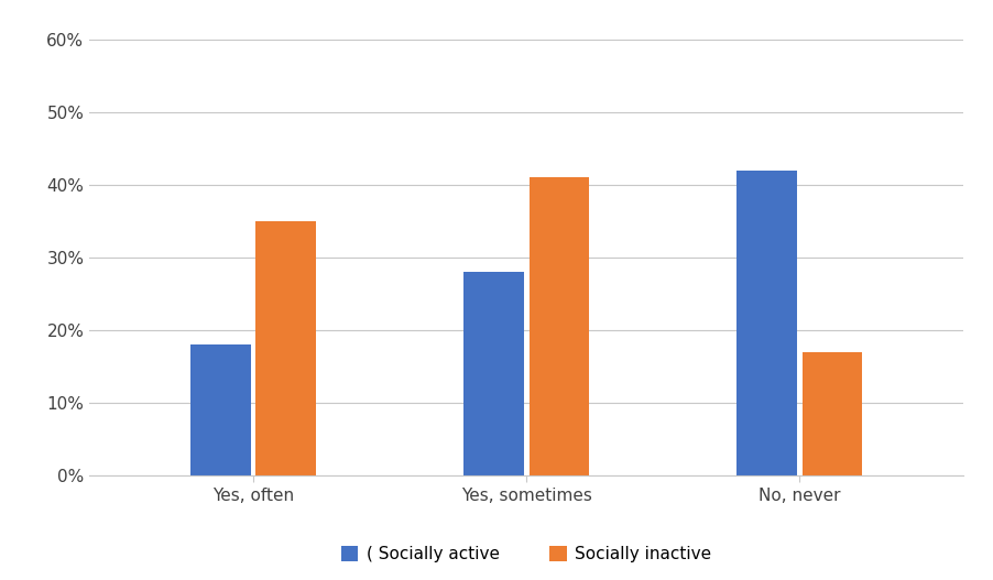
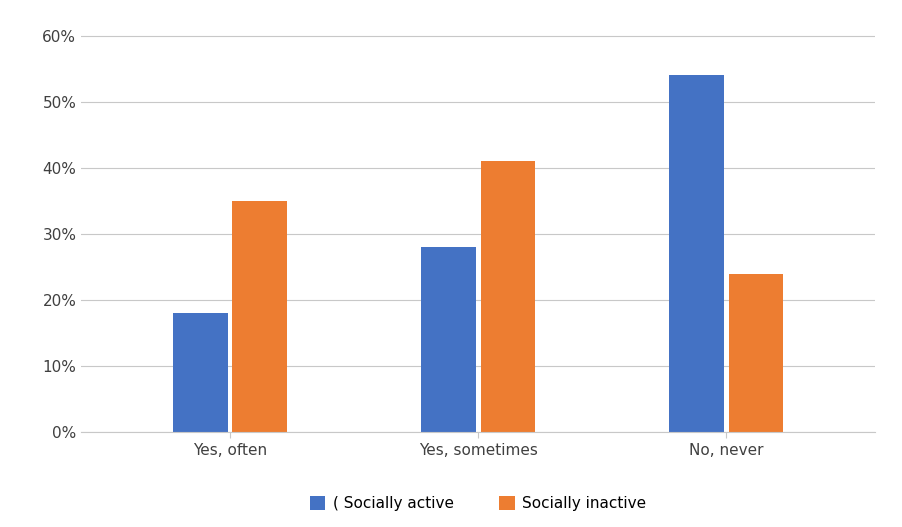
( Socially active/No, never: 42% -> 54%
Socially inactive/No, never: 17% -> 24%
